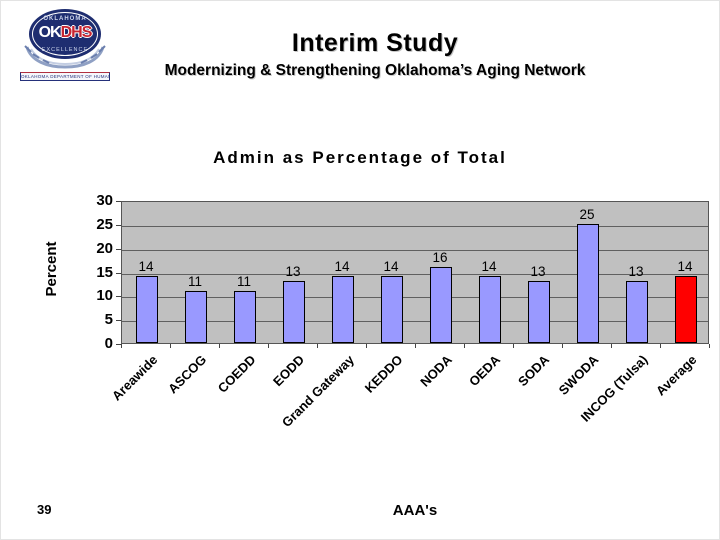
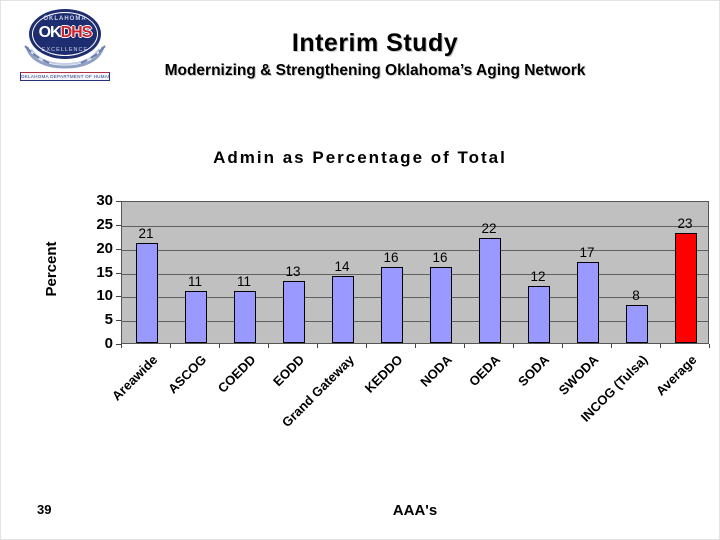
Areawide: 14 -> 21
KEDDO: 14 -> 16
OEDA: 14 -> 22
SODA: 13 -> 12
SWODA: 25 -> 17
INCOG (Tulsa): 13 -> 8
Average: 14 -> 23
